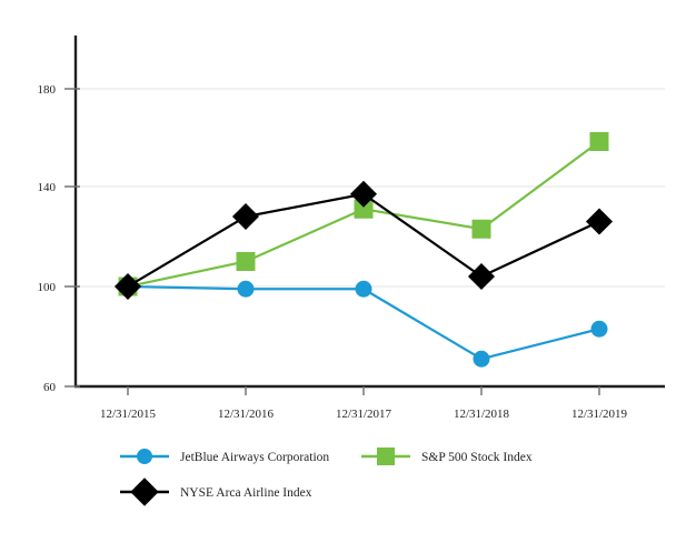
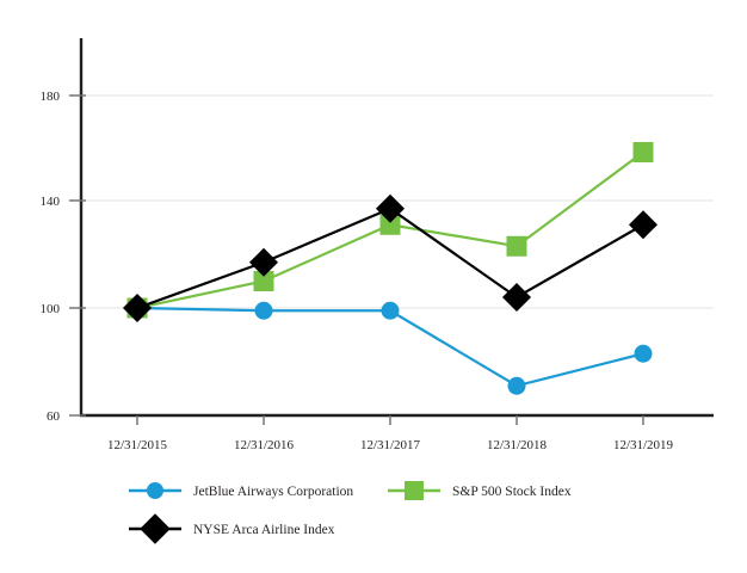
NYSE Arca Airline Index/12/31/2016: 128 -> 117
NYSE Arca Airline Index/12/31/2019: 126 -> 131
